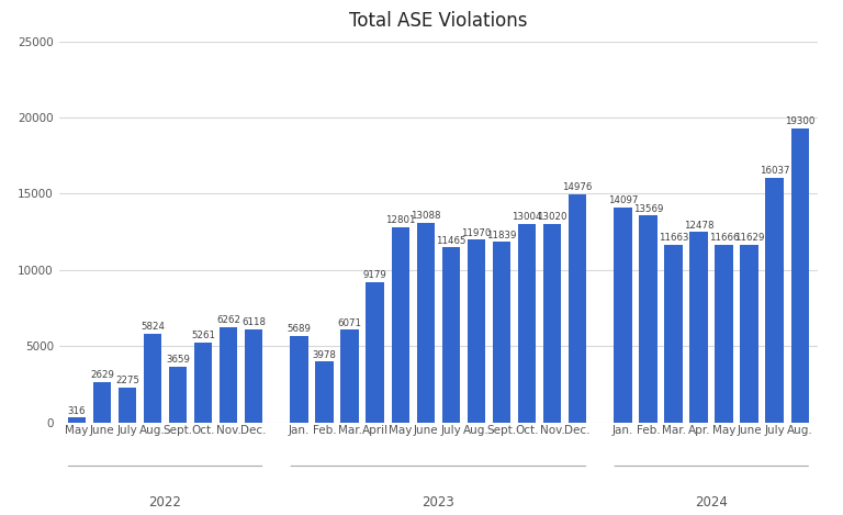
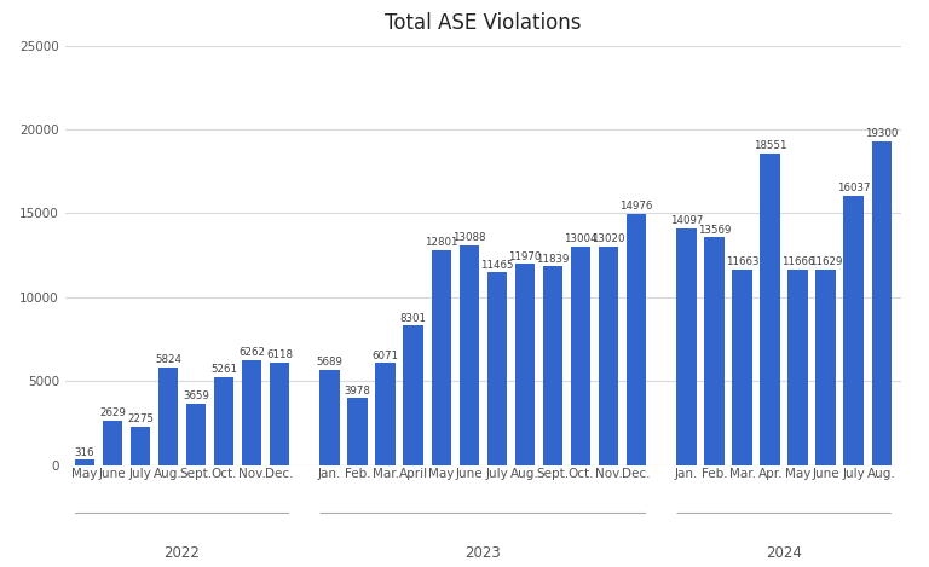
April: 9179 -> 8301
Apr.: 12478 -> 18551
